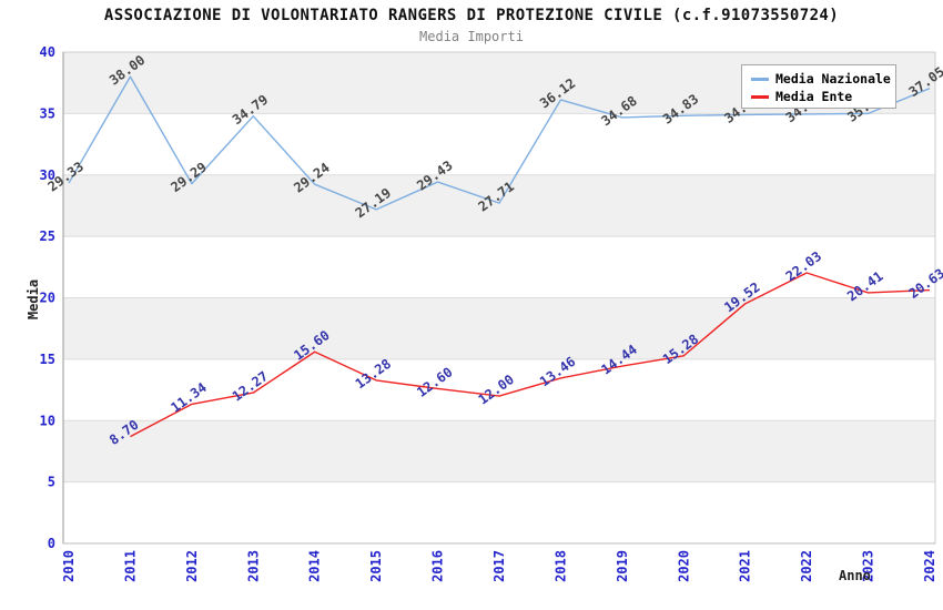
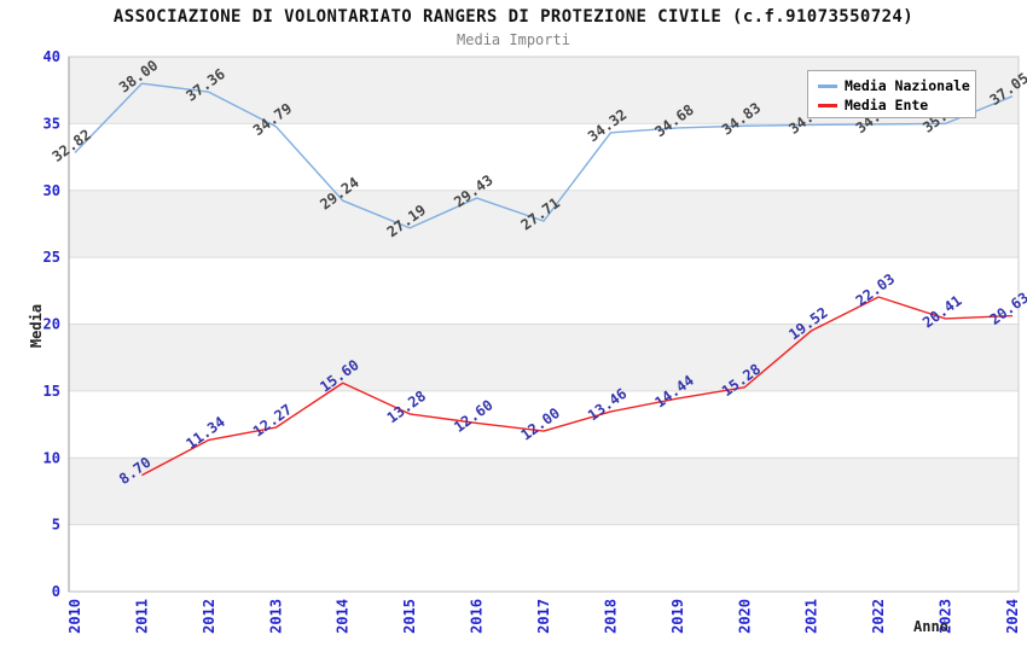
Media Nazionale/2010: 29.33 -> 32.82
Media Nazionale/2012: 29.29 -> 37.36
Media Nazionale/2018: 36.12 -> 34.32
